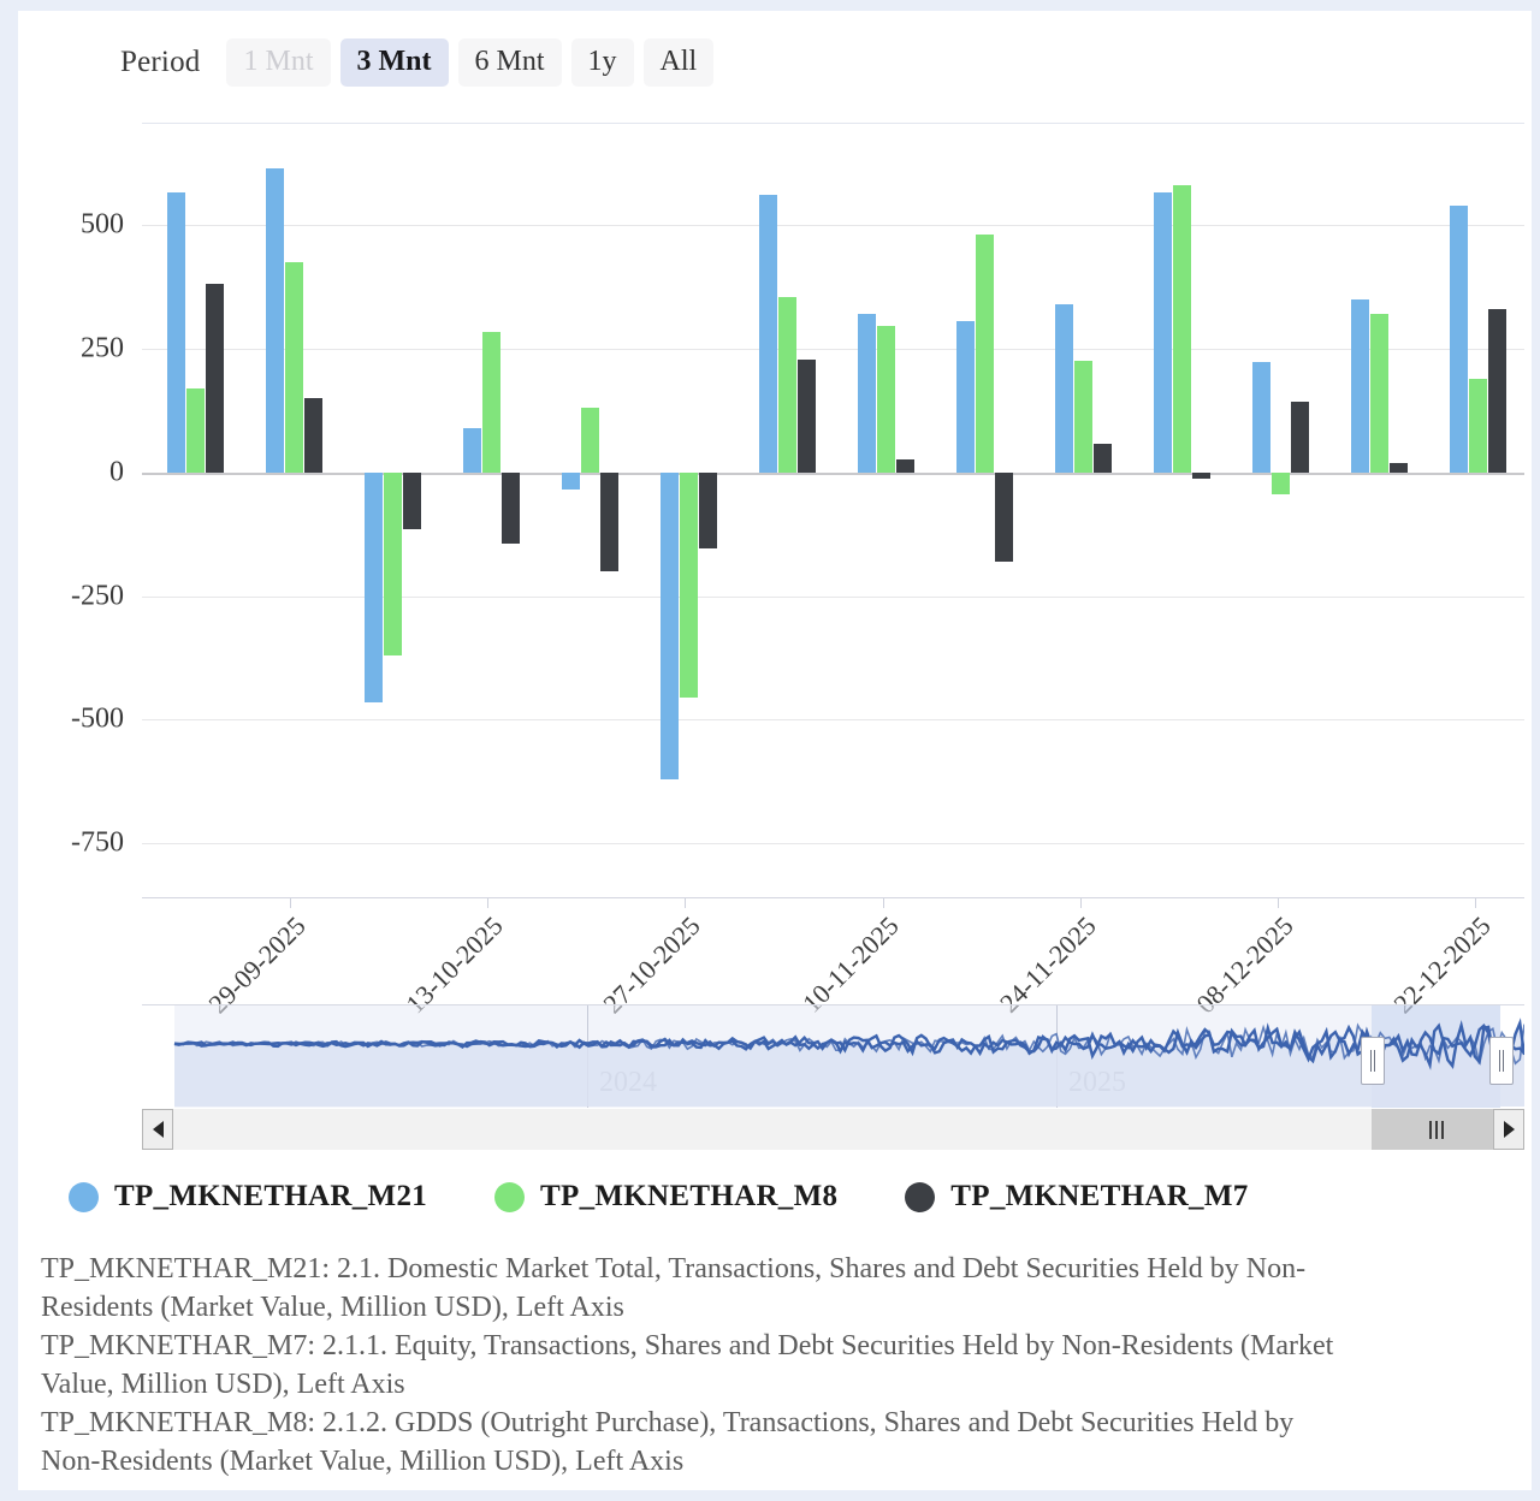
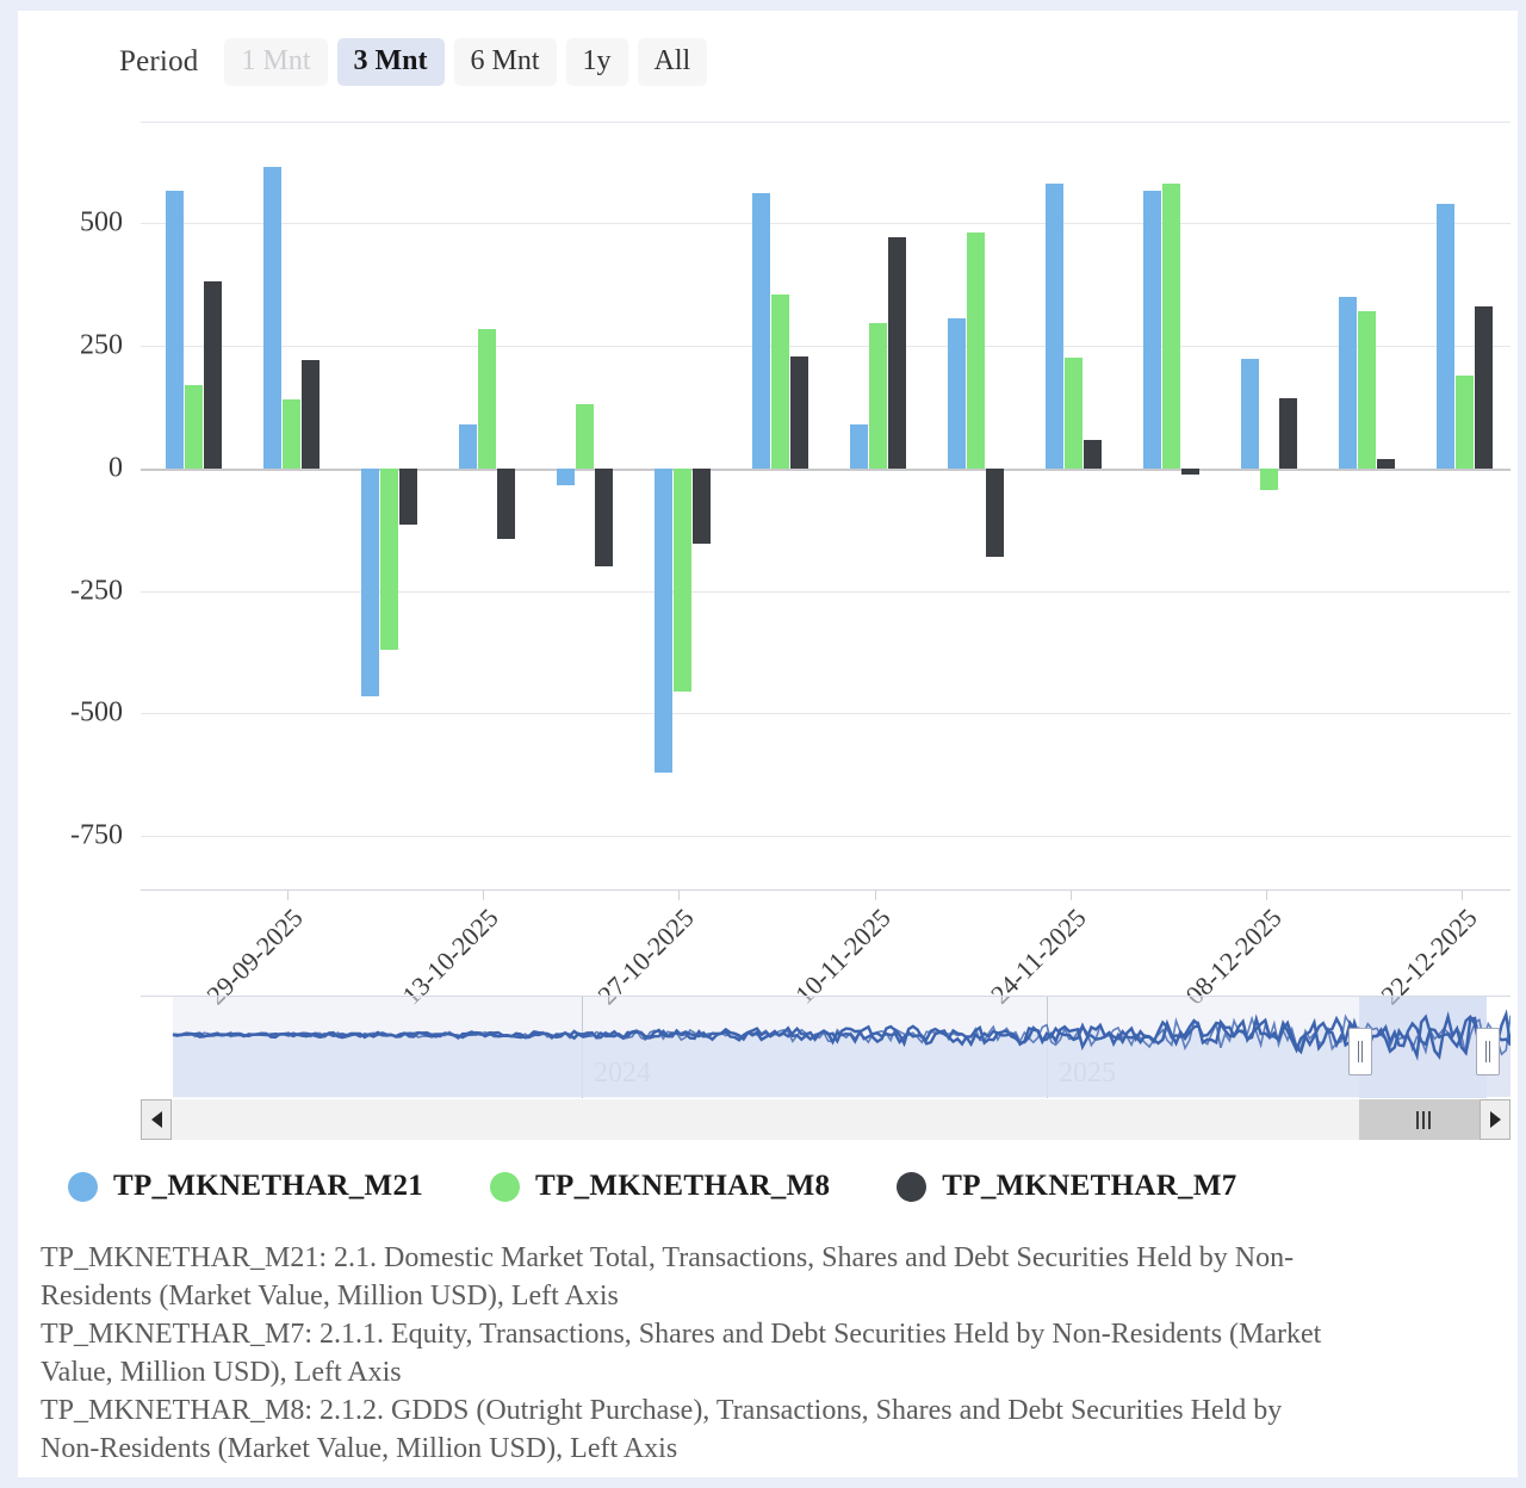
TP_MKNETHAR_M8/29-09-2025: 420 -> 140
TP_MKNETHAR_M7/29-09-2025: 150 -> 220
TP_MKNETHAR_M21/10-11-2025: 320 -> 90
TP_MKNETHAR_M7/10-11-2025: 20 -> 470
TP_MKNETHAR_M21/24-11-2025: 340 -> 580
